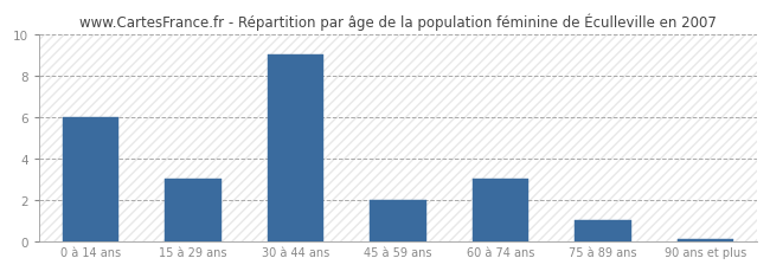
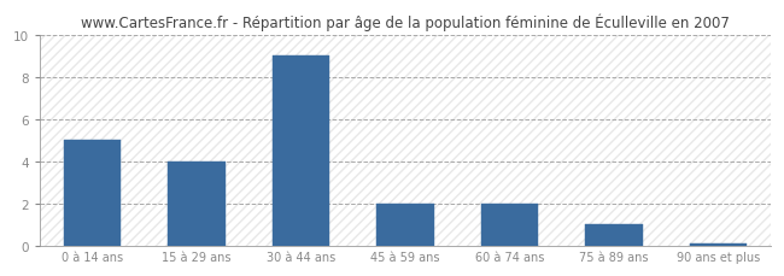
0 à 14 ans: 6.0 -> 5.0
15 à 29 ans: 3.0 -> 4.0
60 à 74 ans: 3.0 -> 2.0
